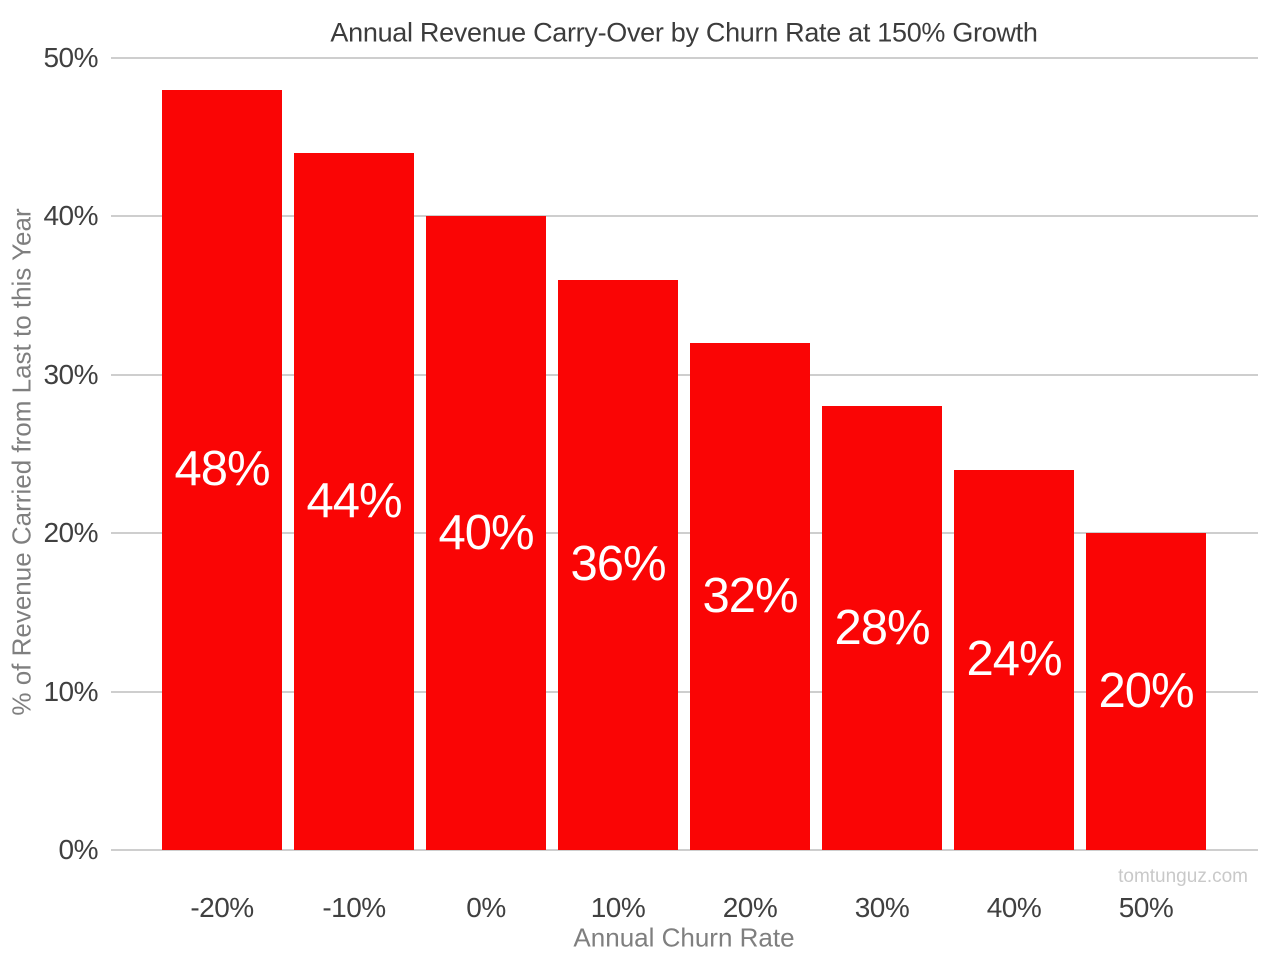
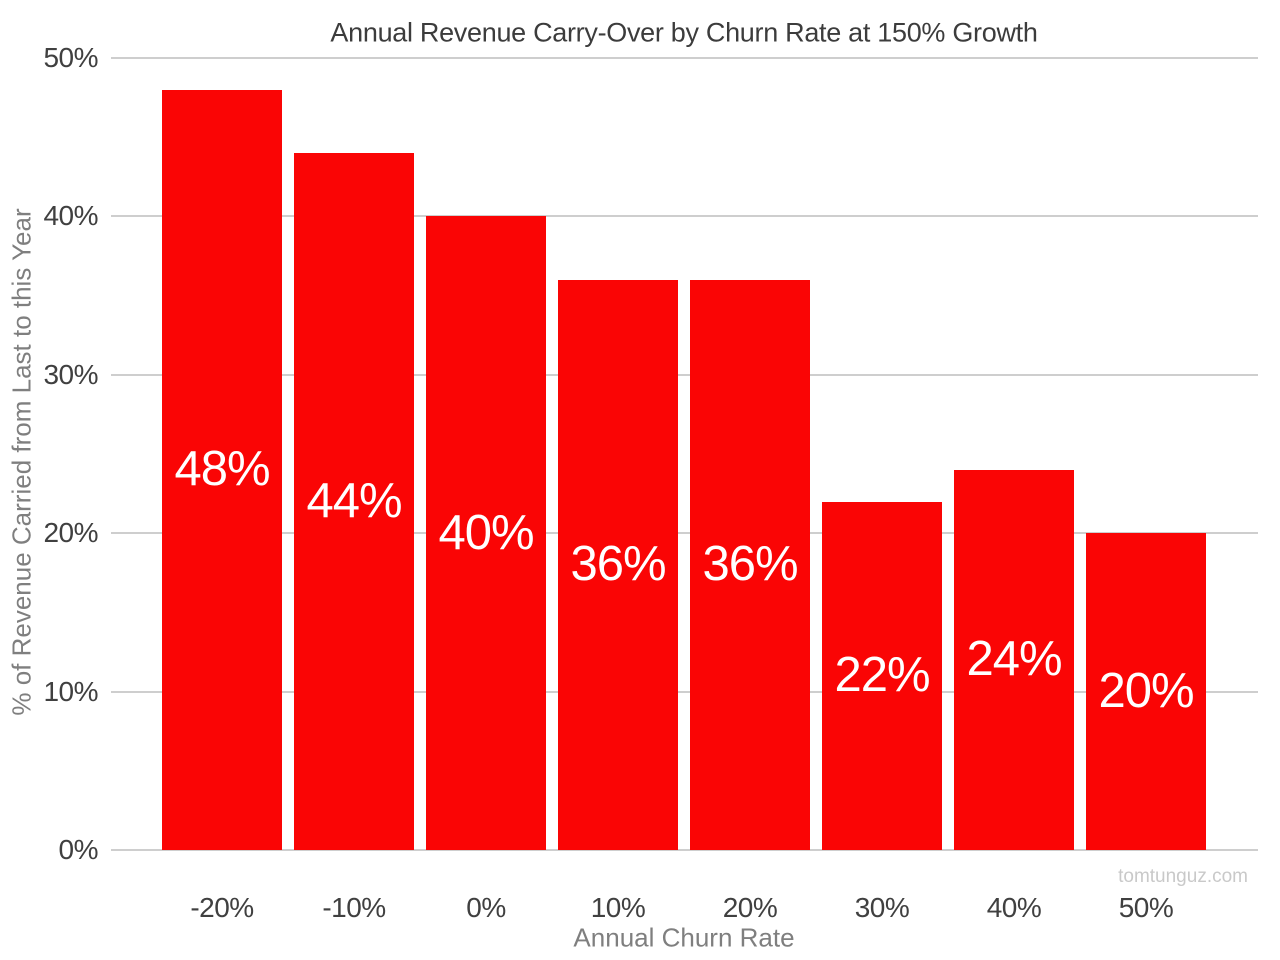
20%: 32% -> 36%
30%: 28% -> 22%
